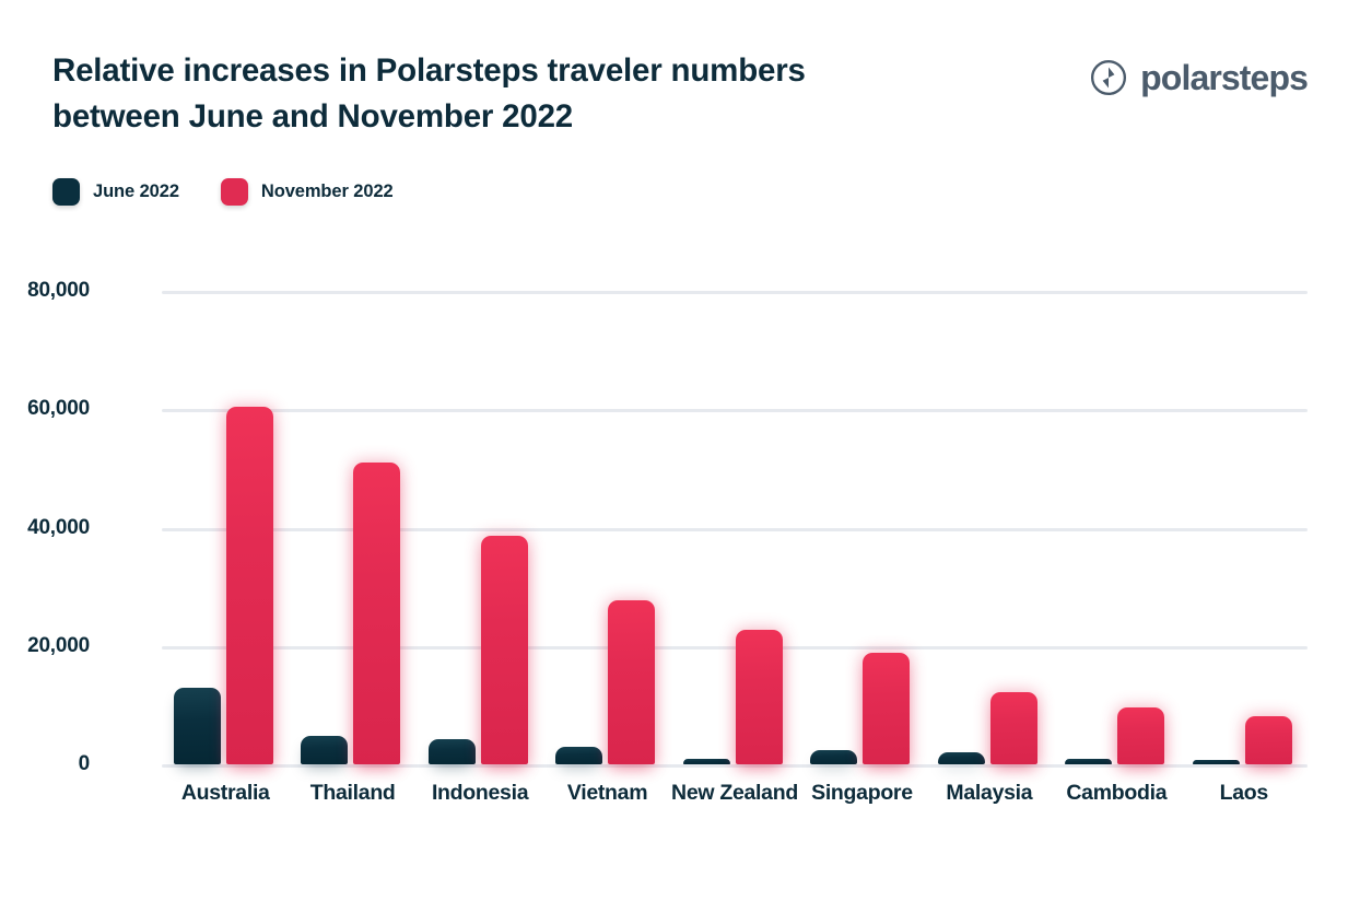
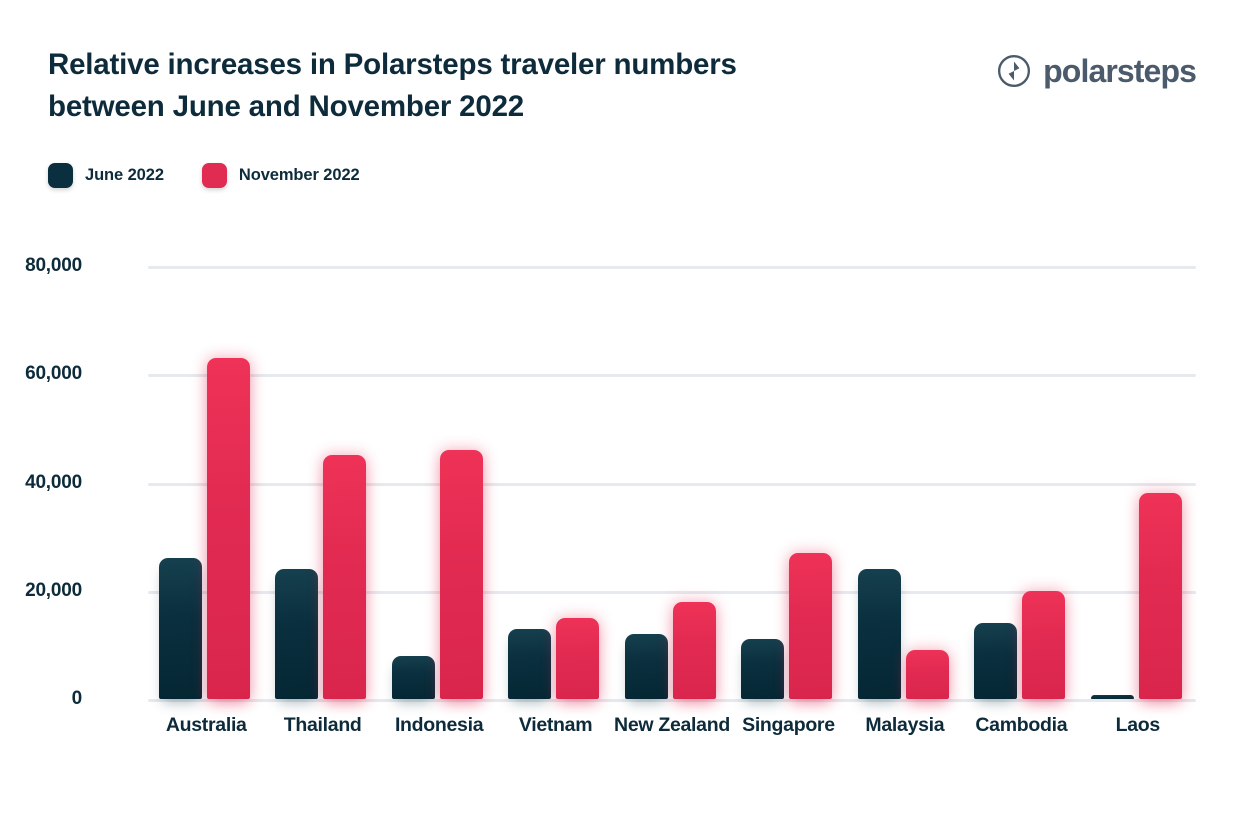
June 2022/Australia: 13000 -> 26000
November 2022/Australia: 60000 -> 63000
June 2022/Thailand: 5000 -> 24000
November 2022/Thailand: 51000 -> 45000
June 2022/Indonesia: 4000 -> 8000
November 2022/Indonesia: 39000 -> 46000
June 2022/Vietnam: 3000 -> 13000
November 2022/Vietnam: 28000 -> 15000
June 2022/New Zealand: 1000 -> 12000
November 2022/New Zealand: 23000 -> 18000
June 2022/Singapore: 2000 -> 11000
November 2022/Singapore: 19000 -> 27000
June 2022/Malaysia: 2000 -> 24000
November 2022/Malaysia: 12000 -> 9000
June 2022/Cambodia: 1000 -> 14000
November 2022/Cambodia: 10000 -> 20000
November 2022/Laos: 8000 -> 38000
